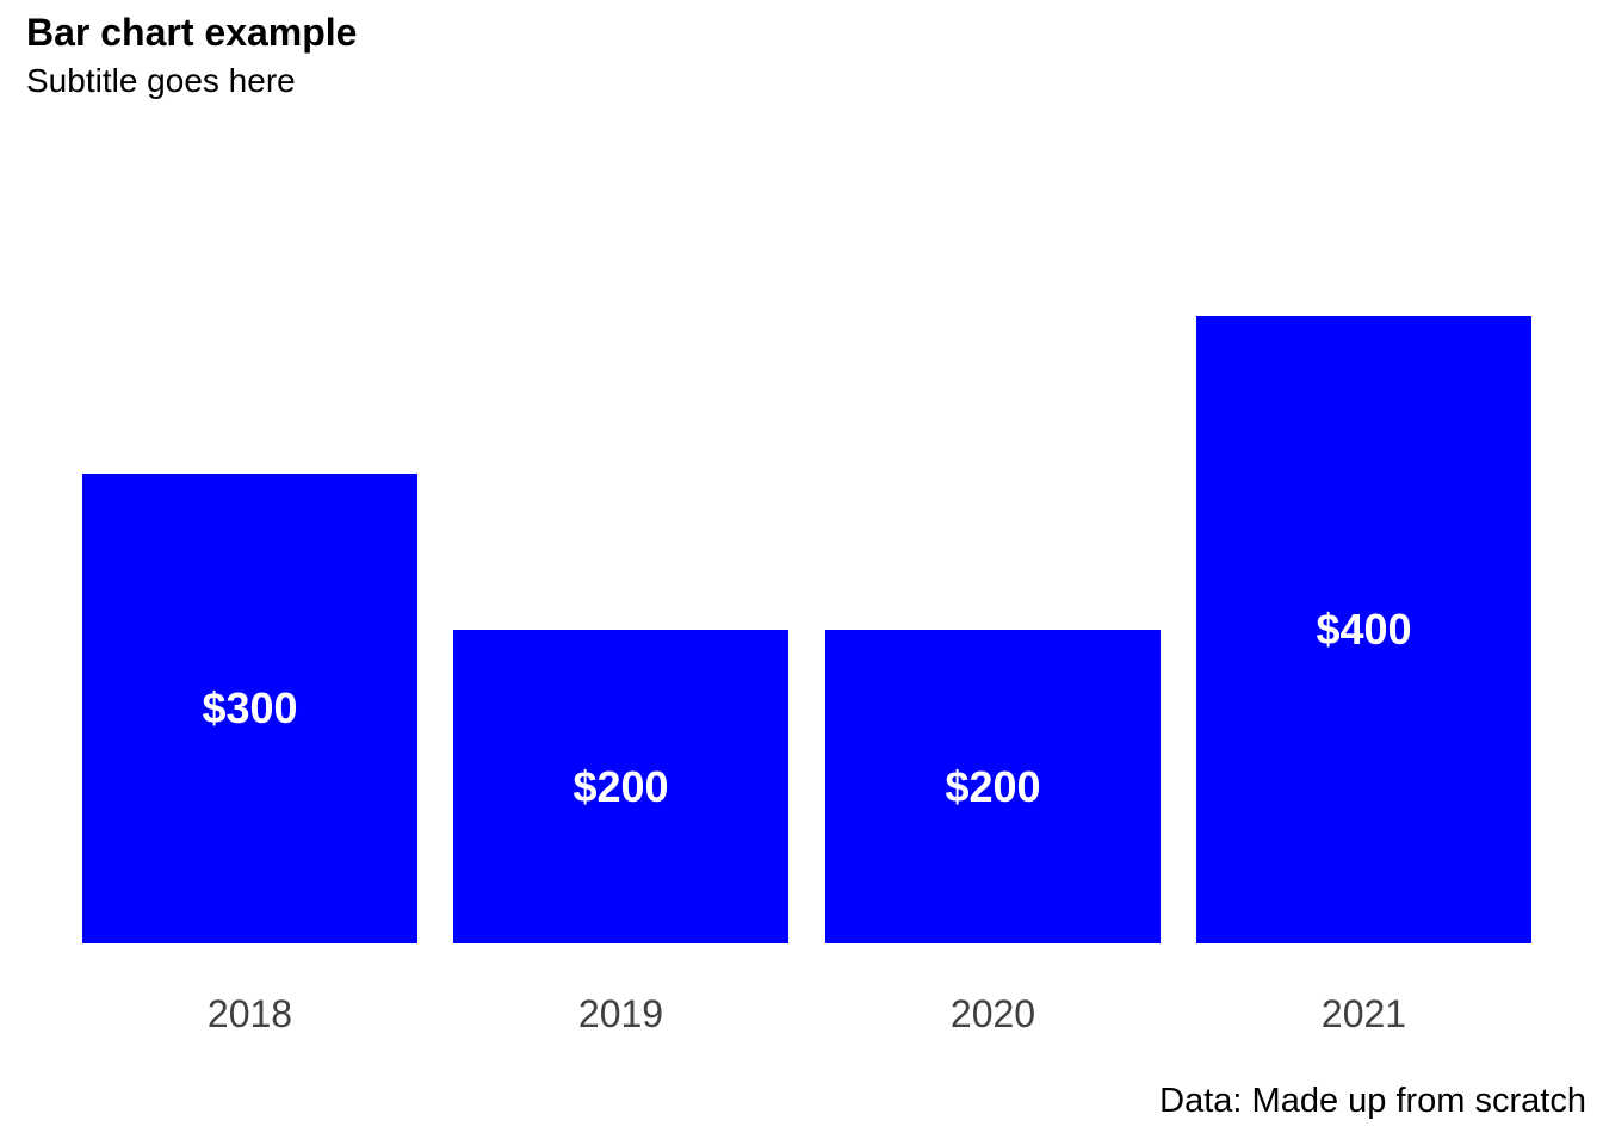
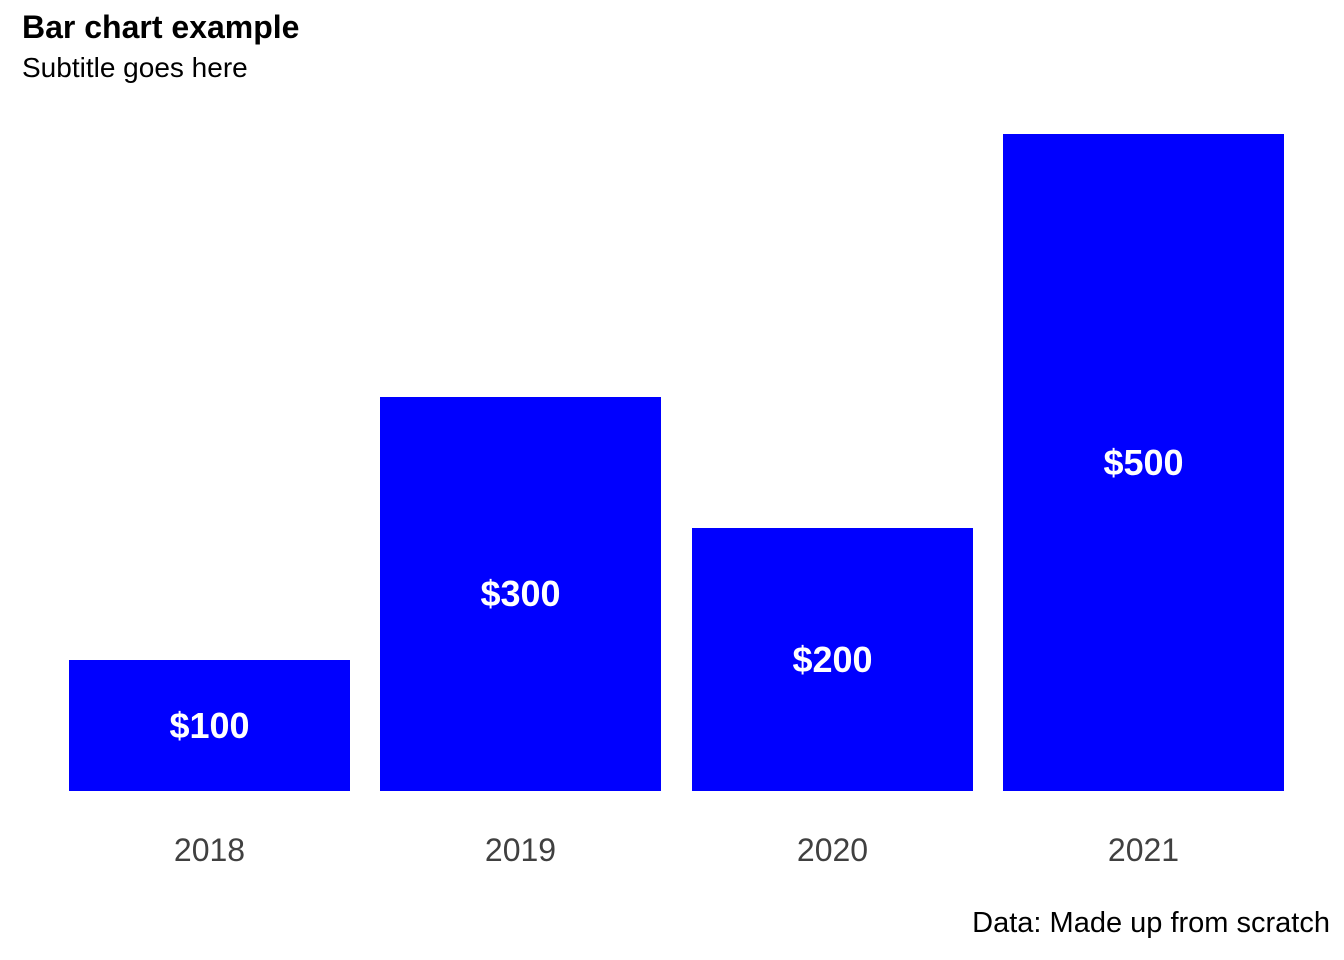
2018: $300 -> $100
2019: $200 -> $300
2021: $400 -> $500
